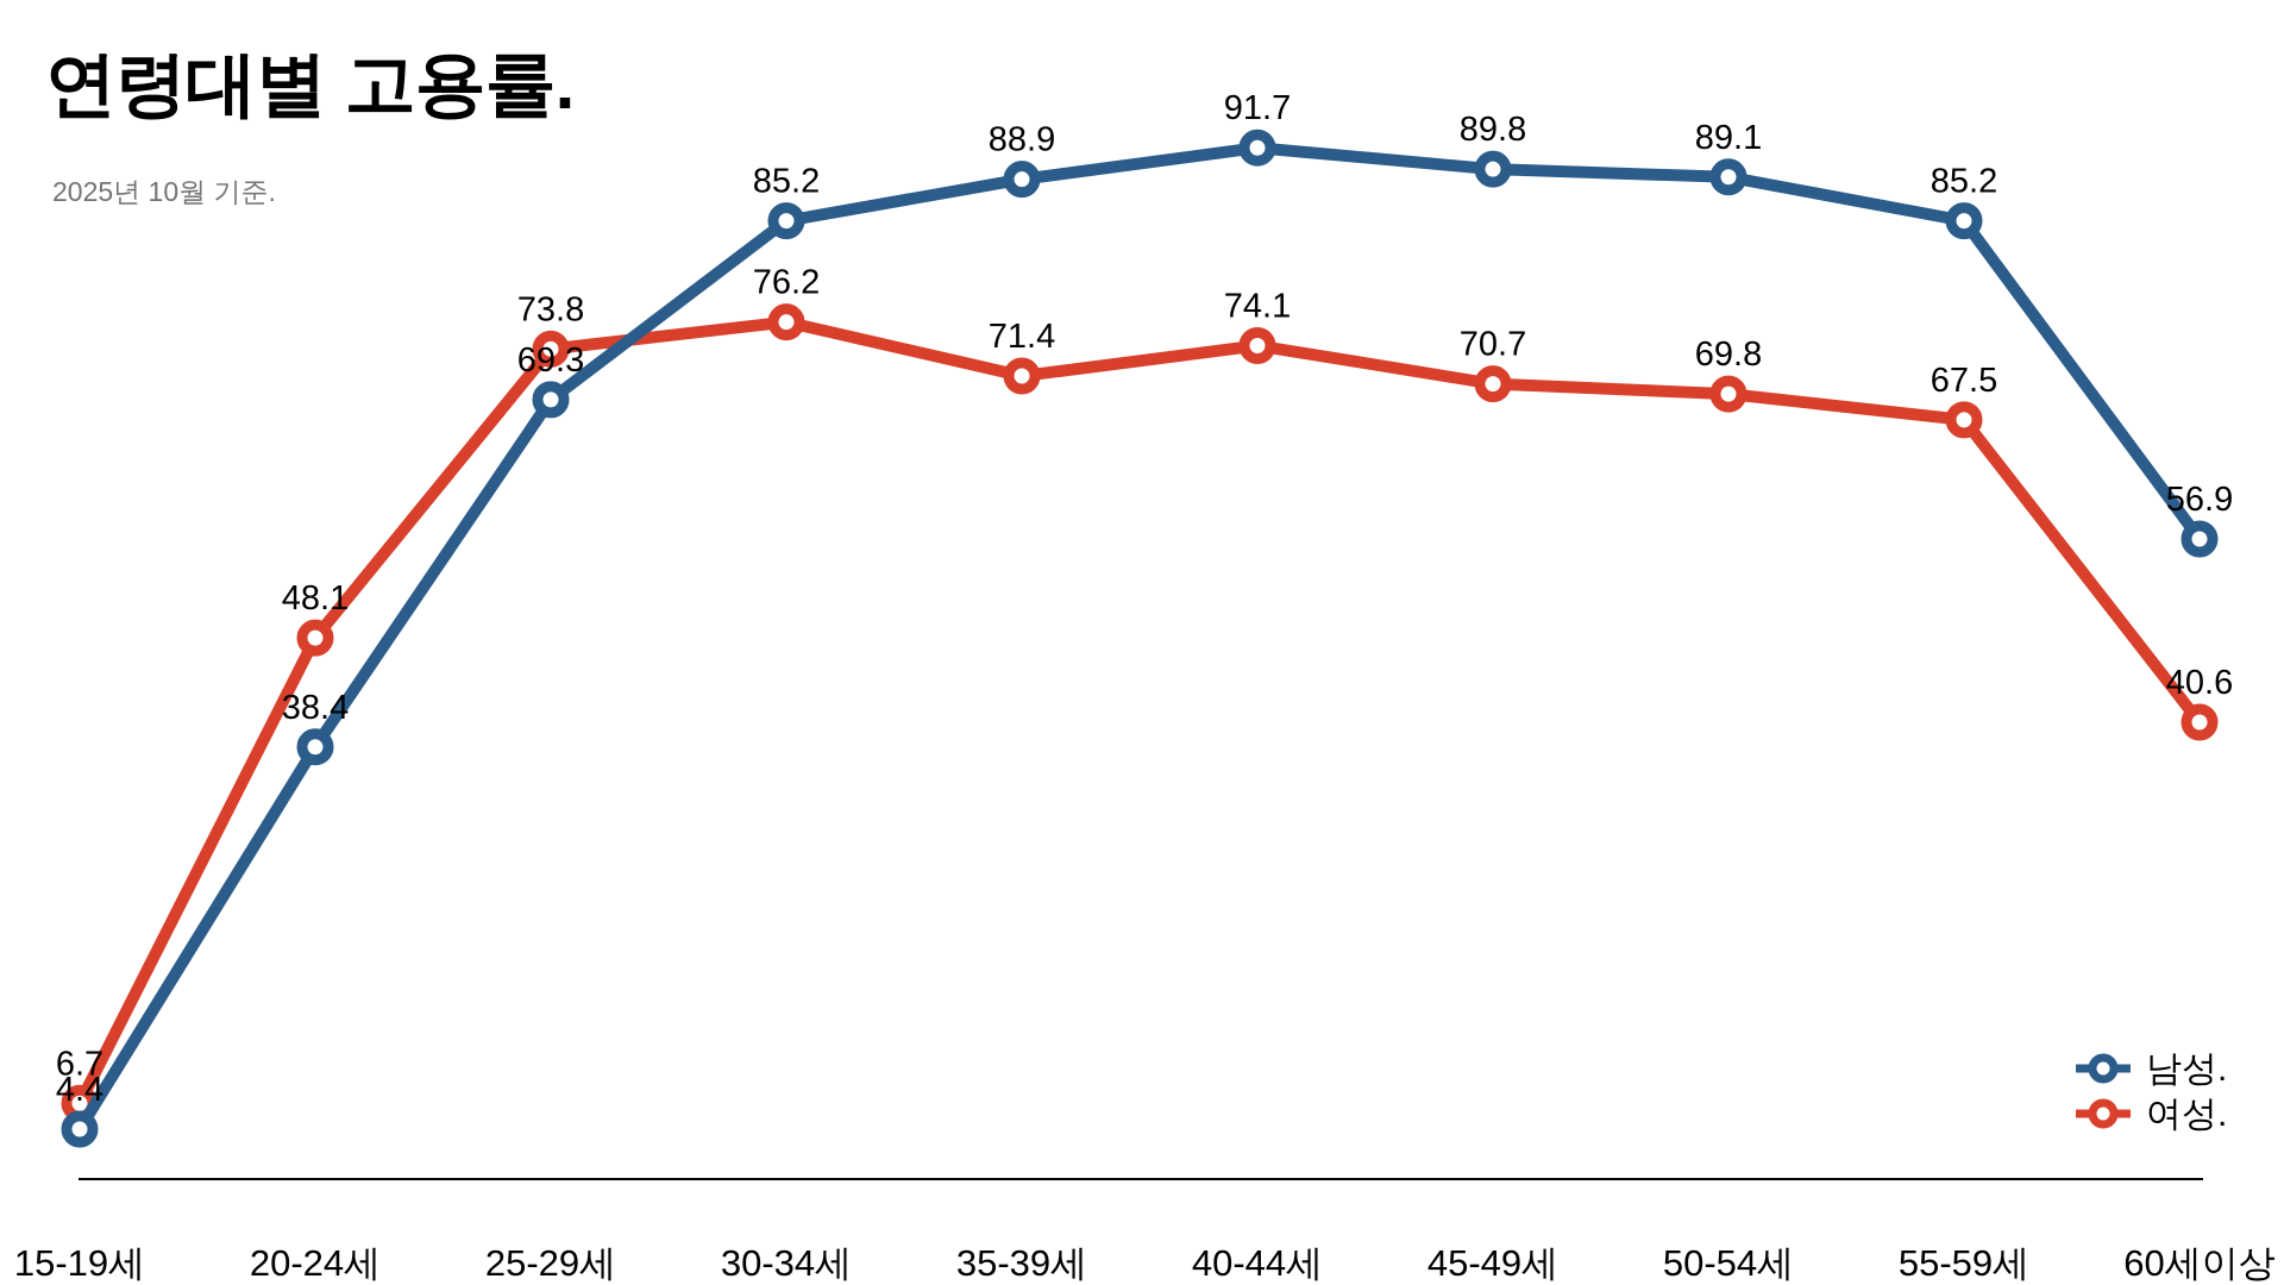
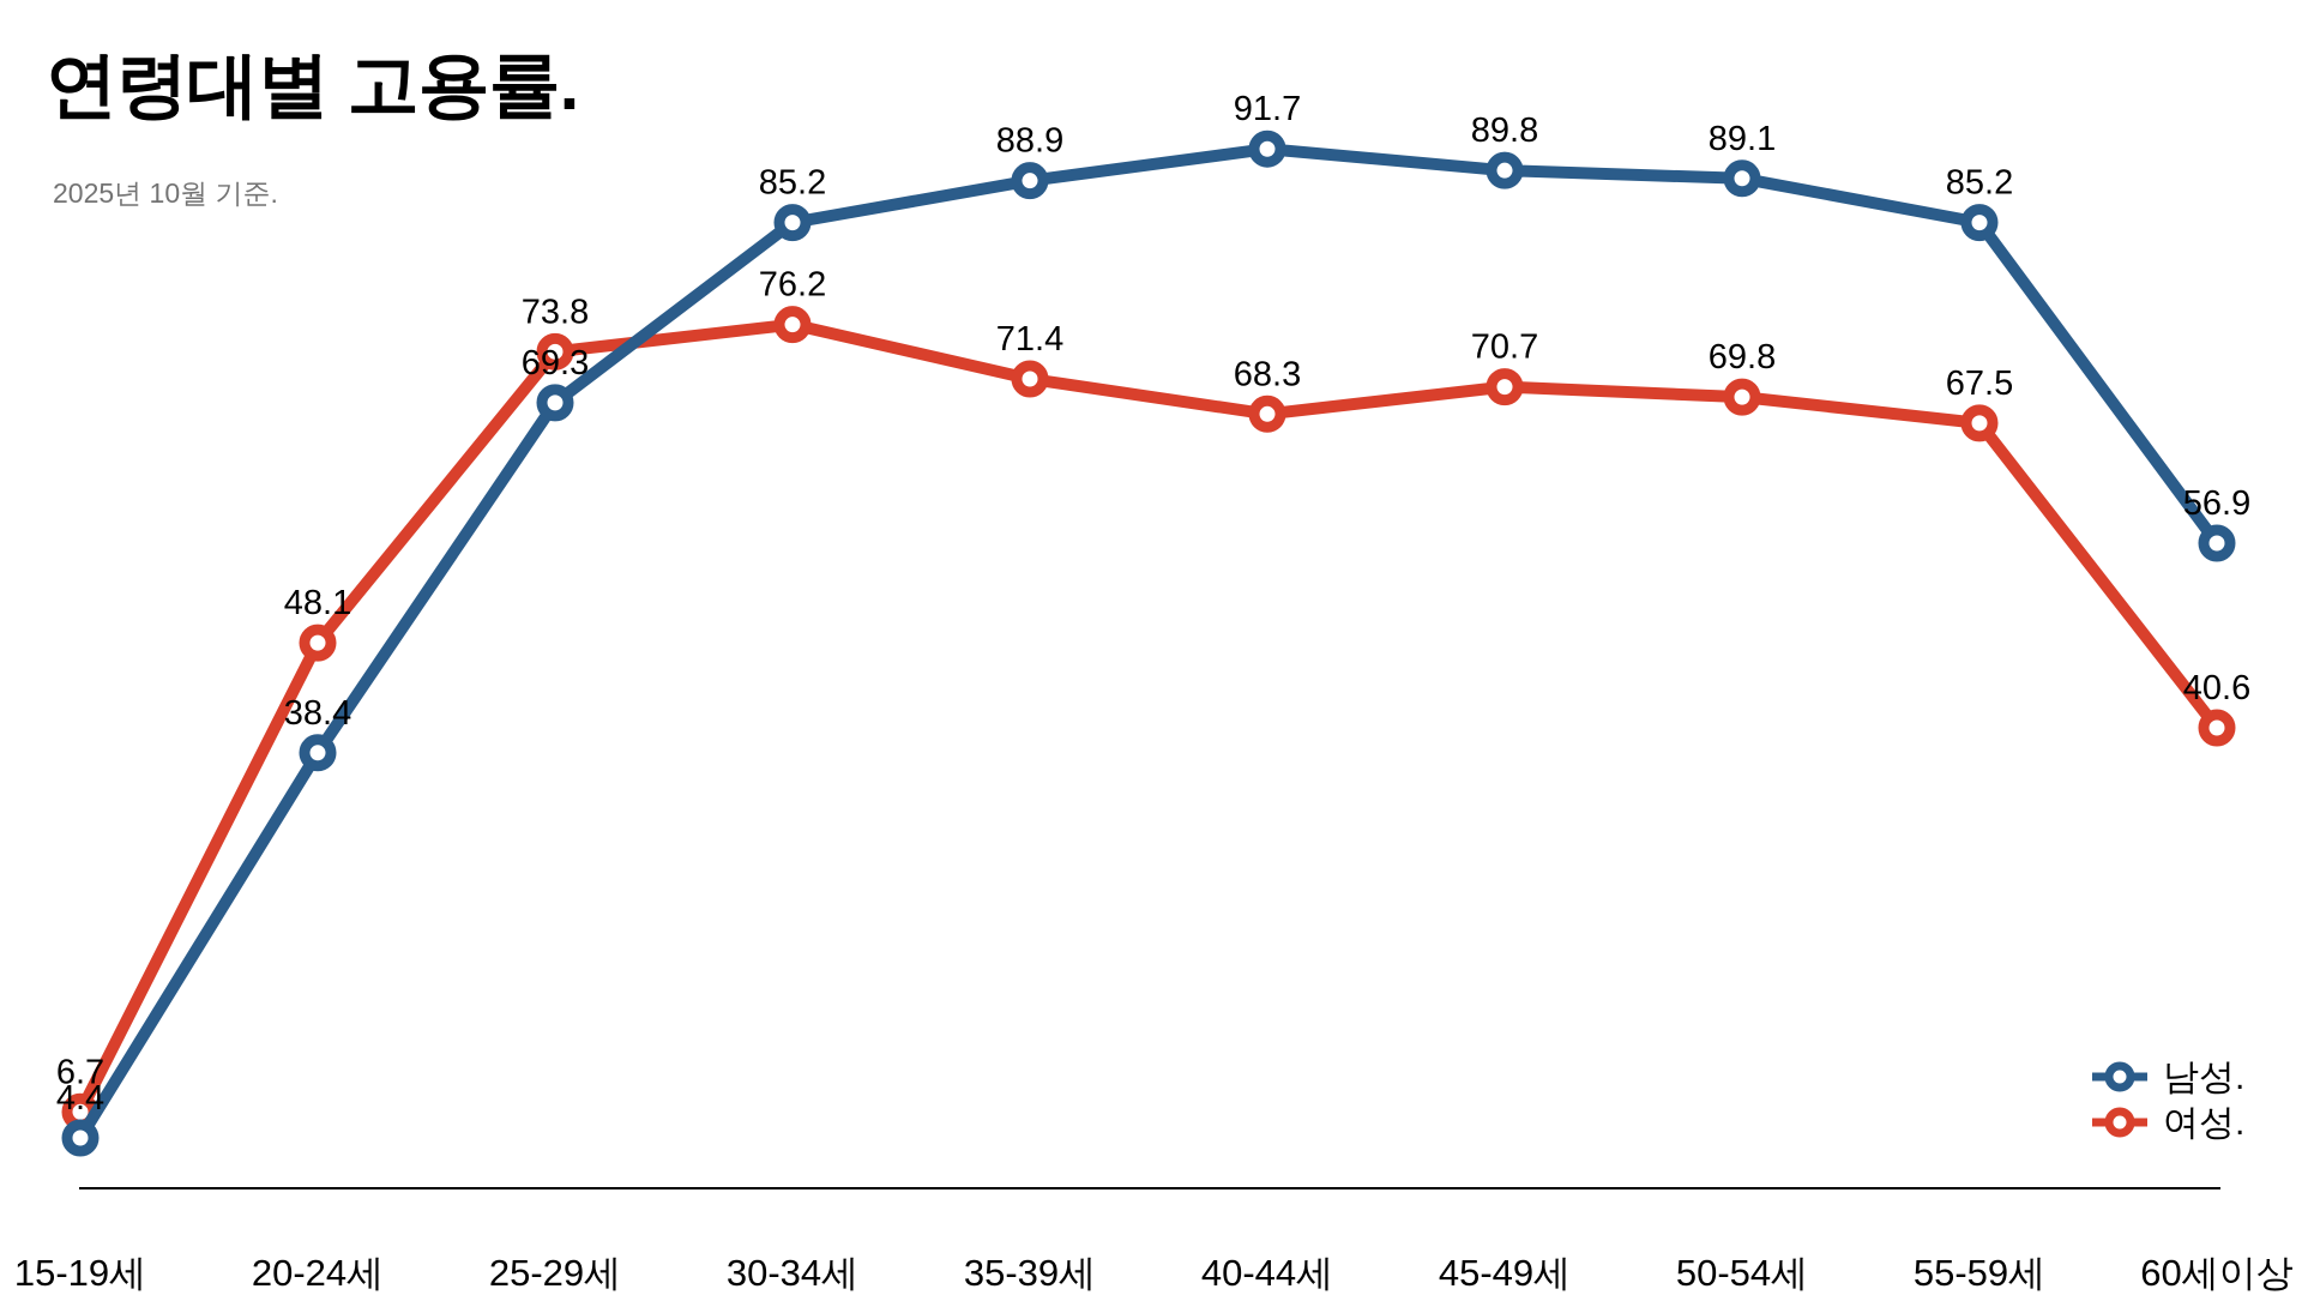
여성./40-44세: 74.1 -> 68.3
